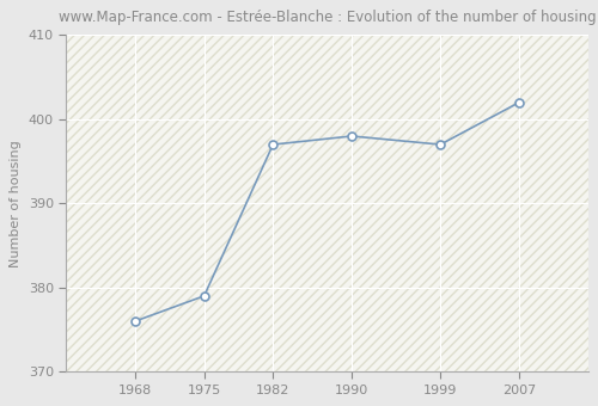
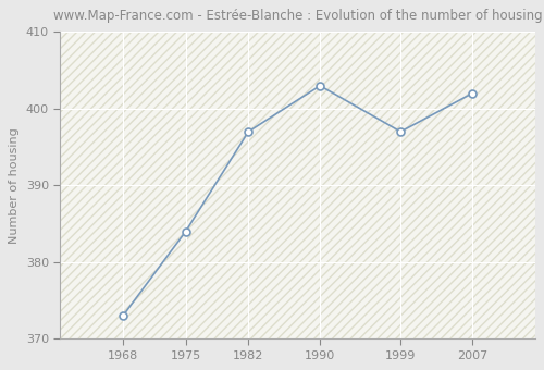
1968: 376 -> 373
1975: 379 -> 384
1990: 398 -> 403
